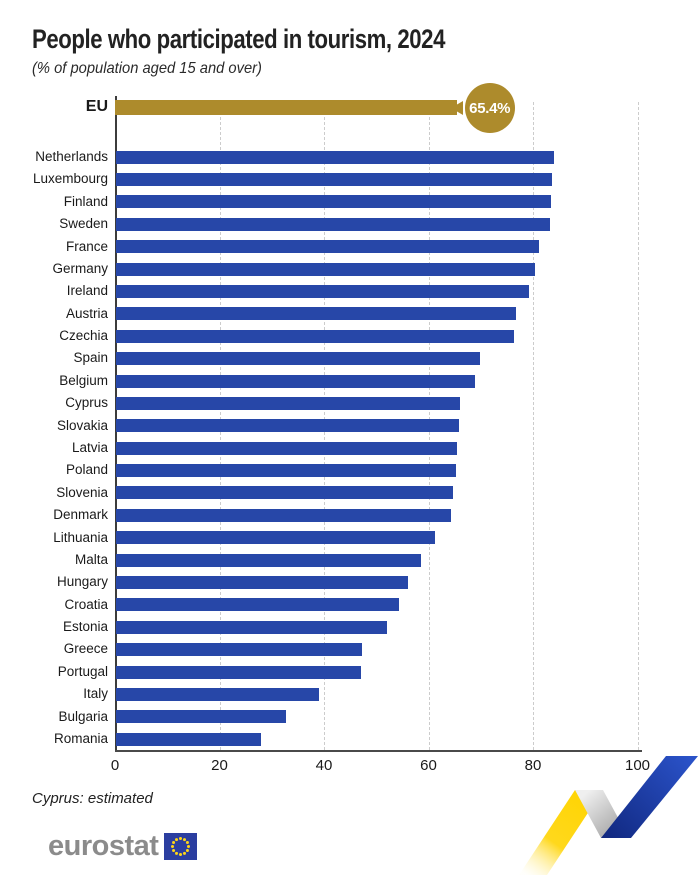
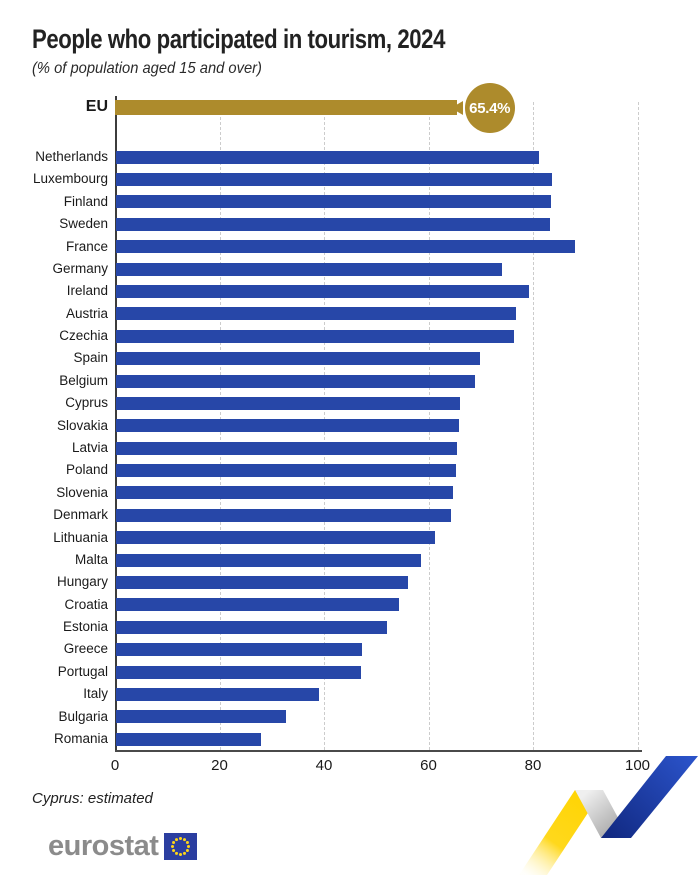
Netherlands: 84 -> 81
France: 81 -> 88
Germany: 80 -> 74
